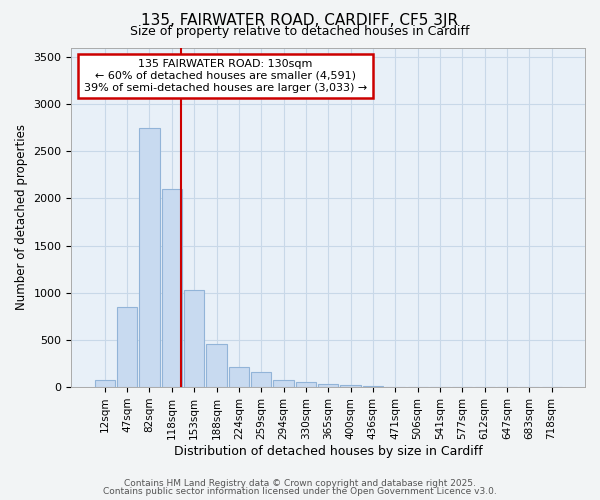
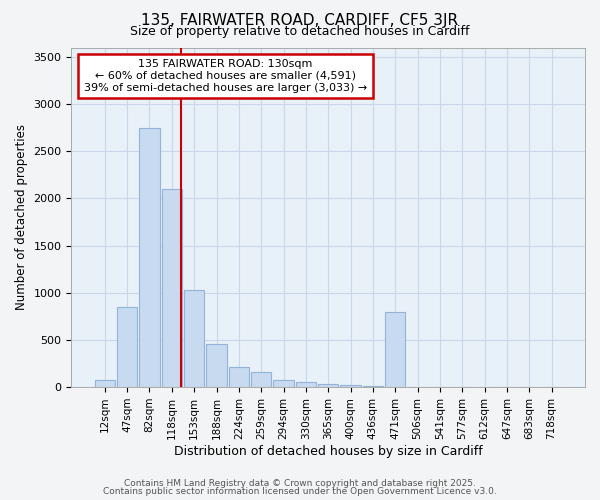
471sqm: 0 -> 800
